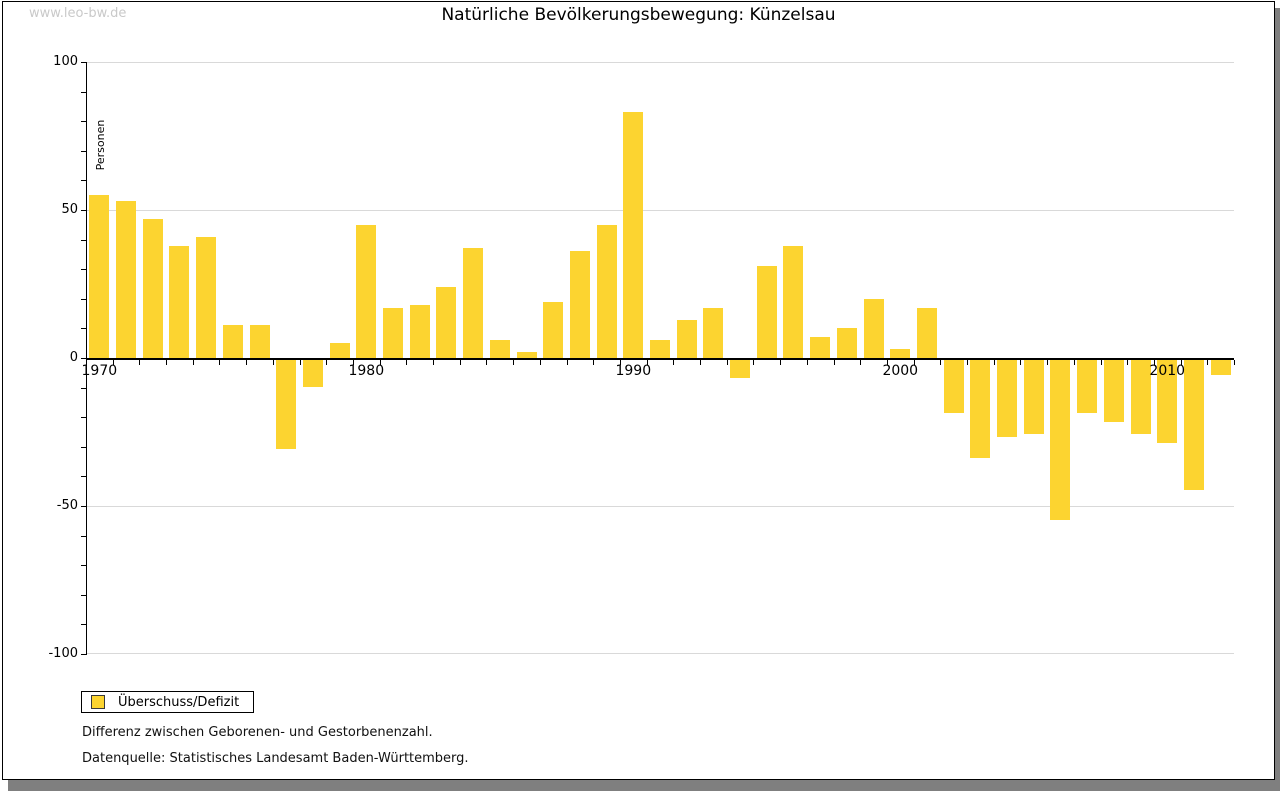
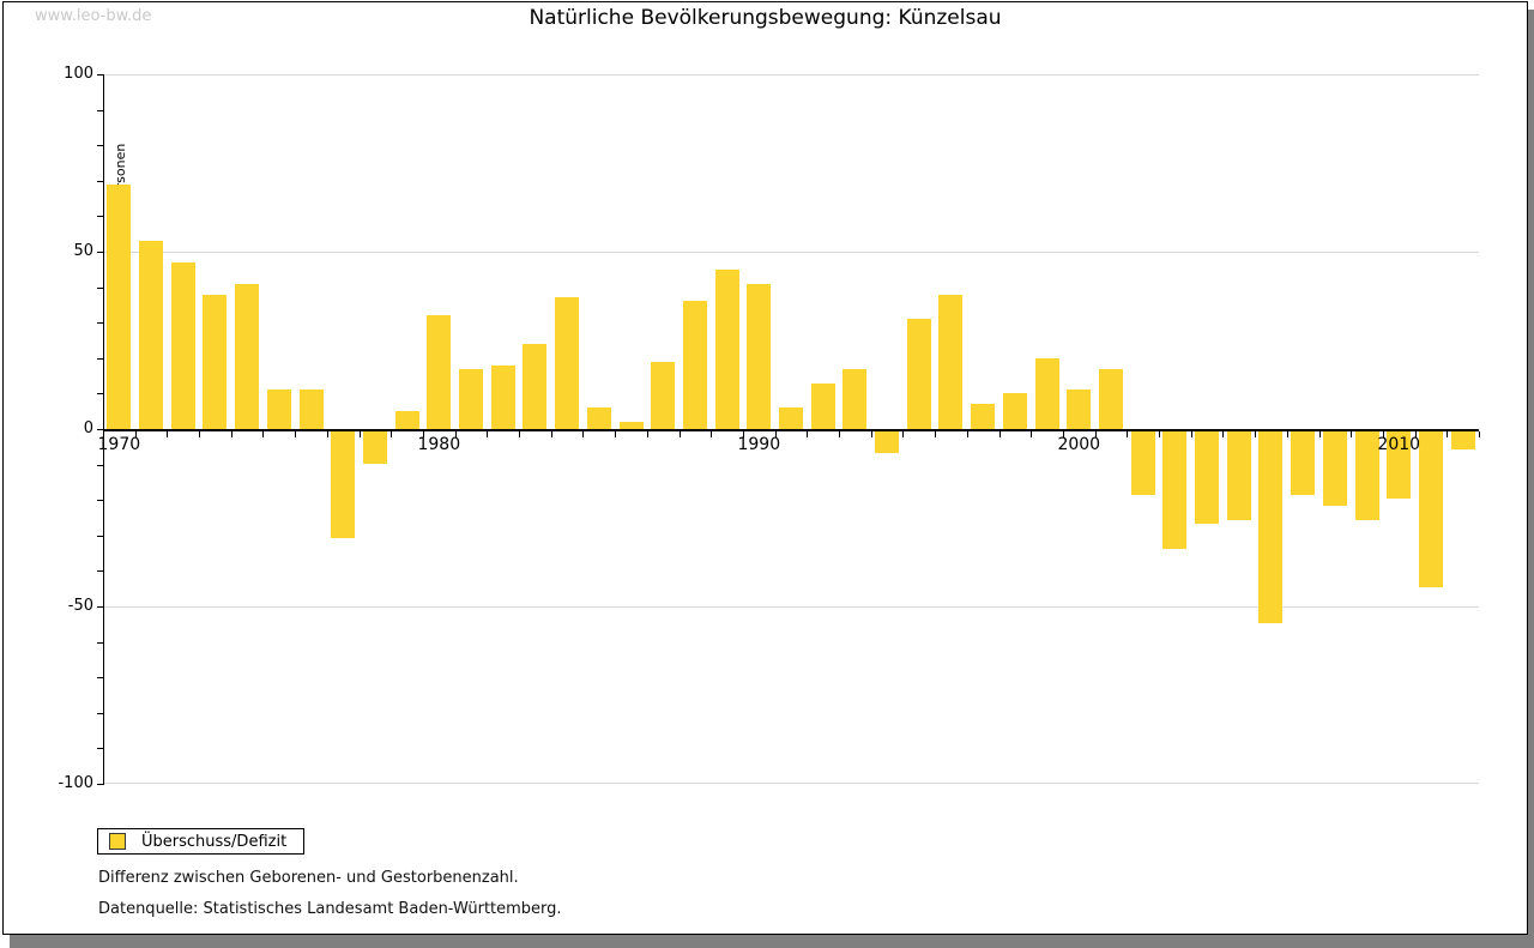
1970: 55 -> 69
1980: 45 -> 32
1990: 83 -> 41
2000: 3 -> 11
2010: -28 -> -19
